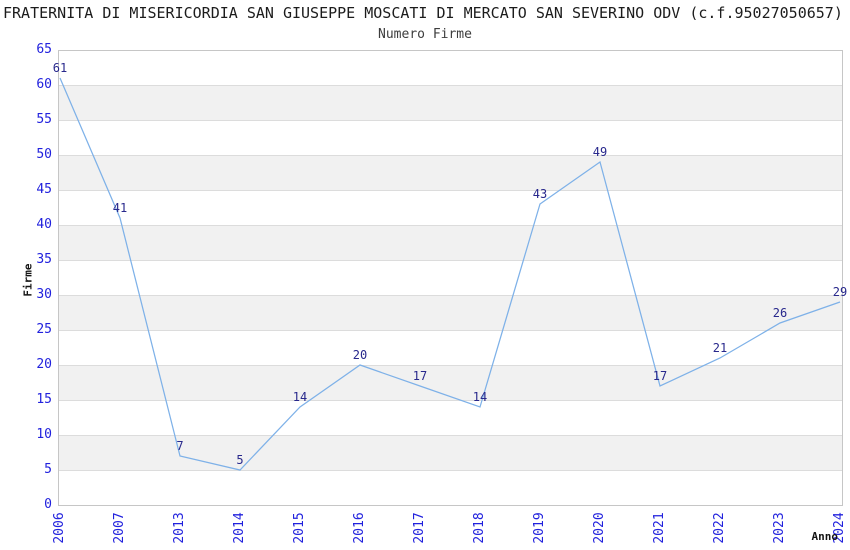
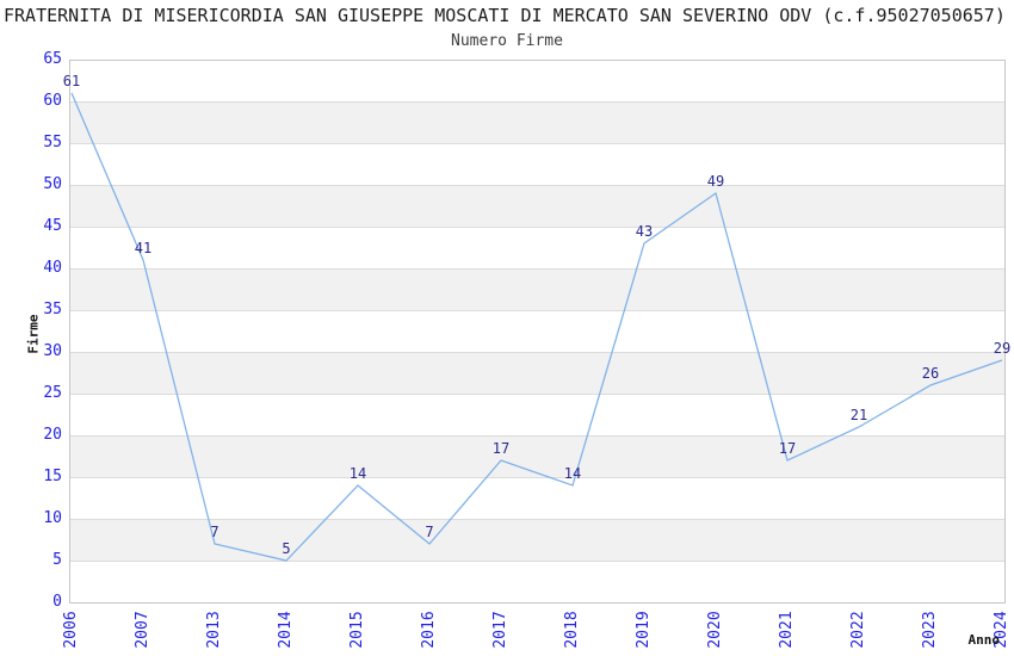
2016: 20 -> 7
